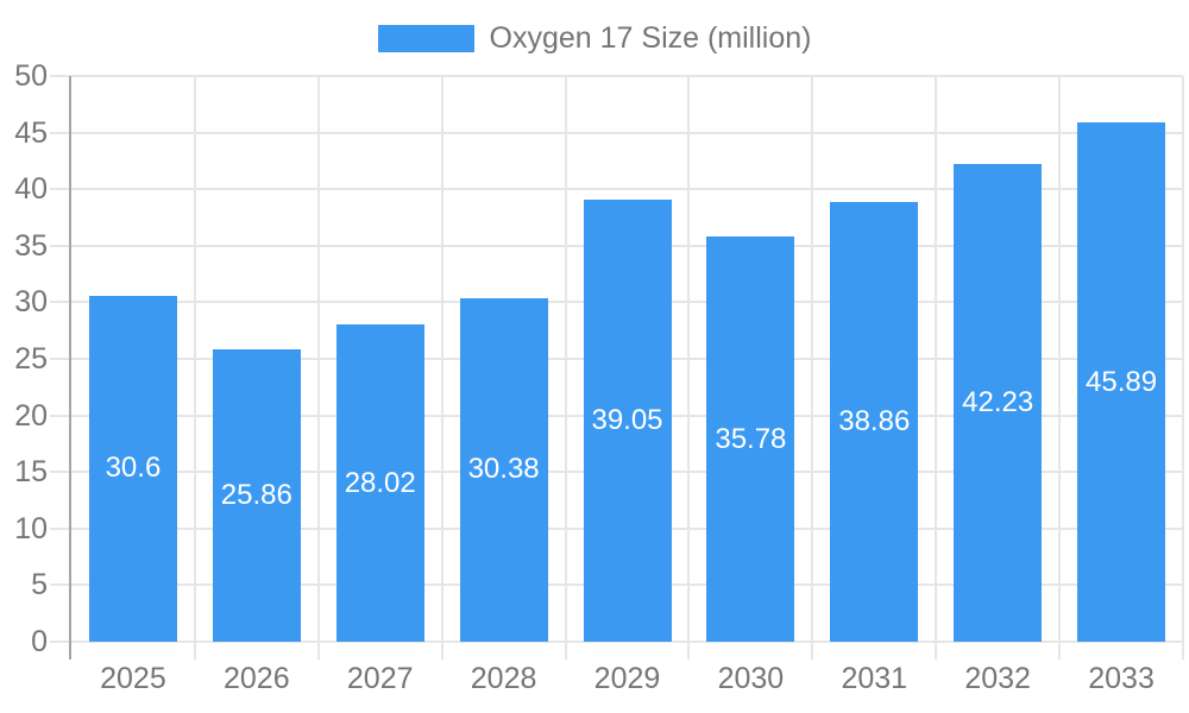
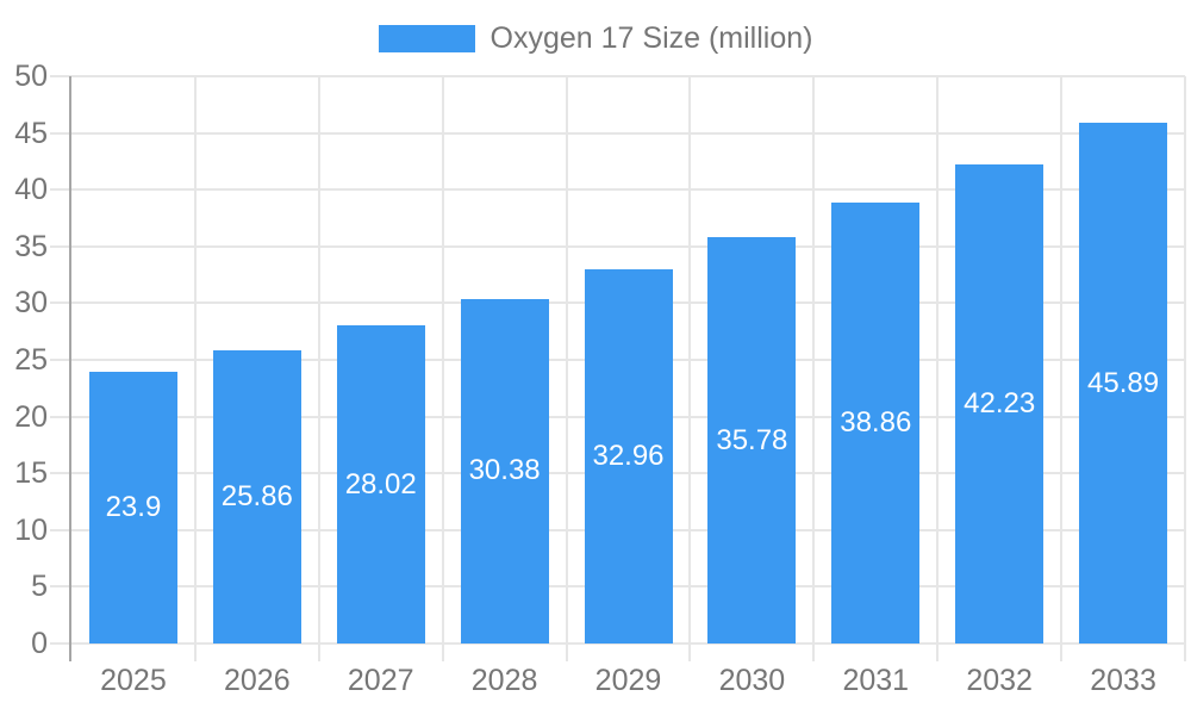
2025: 30.6 -> 23.9
2029: 39.05 -> 32.96
